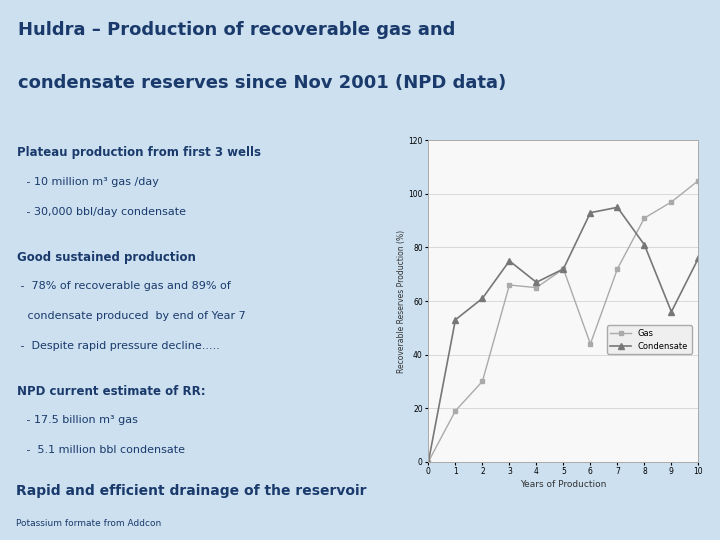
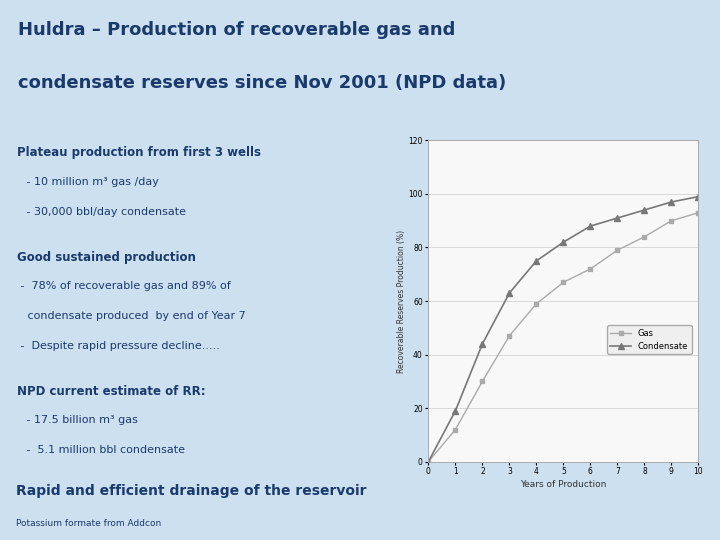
Gas/1: 19 -> 12
Condensate/1: 53 -> 19
Condensate/2: 61 -> 44
Gas/3: 66 -> 47
Condensate/3: 75 -> 63
Gas/4: 65 -> 59
Condensate/4: 67 -> 75
Gas/5: 72 -> 67
Condensate/5: 72 -> 82
Gas/6: 44 -> 72
Condensate/6: 93 -> 88
Gas/7: 72 -> 79
Condensate/7: 95 -> 91
Gas/8: 91 -> 84
Condensate/8: 81 -> 94
Gas/9: 97 -> 90
Condensate/9: 56 -> 97
Gas/10: 105 -> 93
Condensate/10: 76 -> 99
